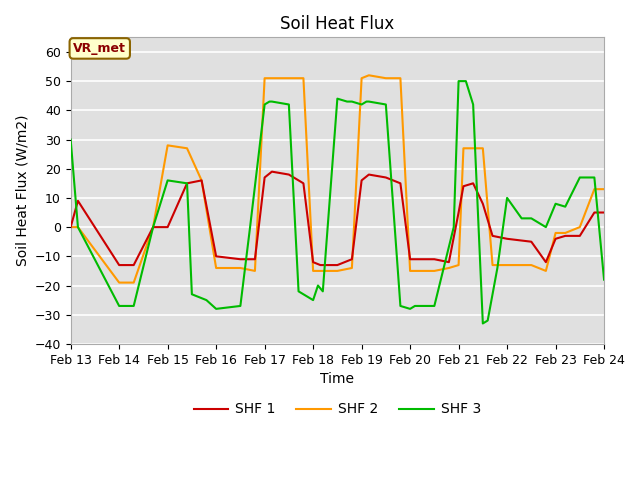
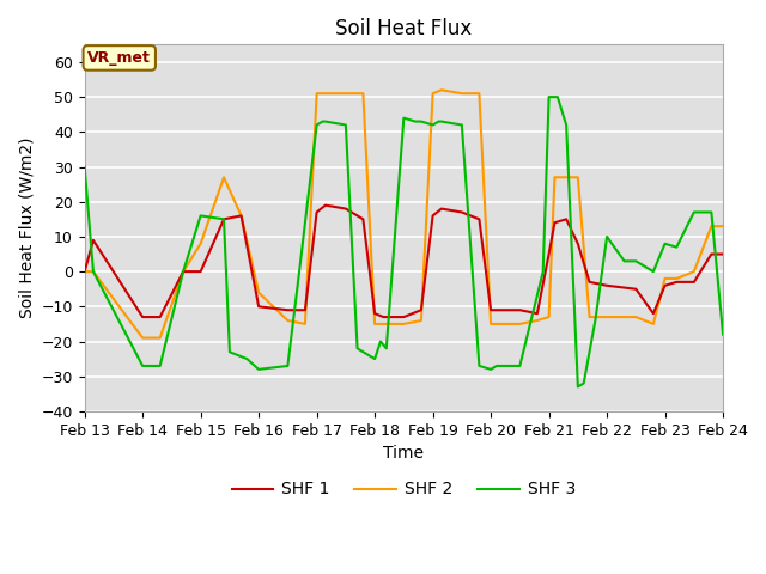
SHF 2/Feb 15: 28 -> 8
SHF 2/Feb 16: -14 -> -6
